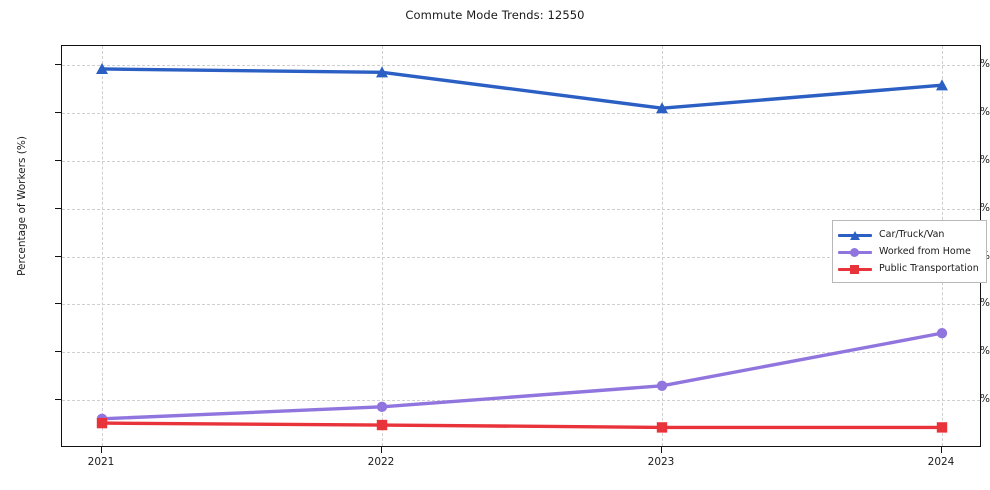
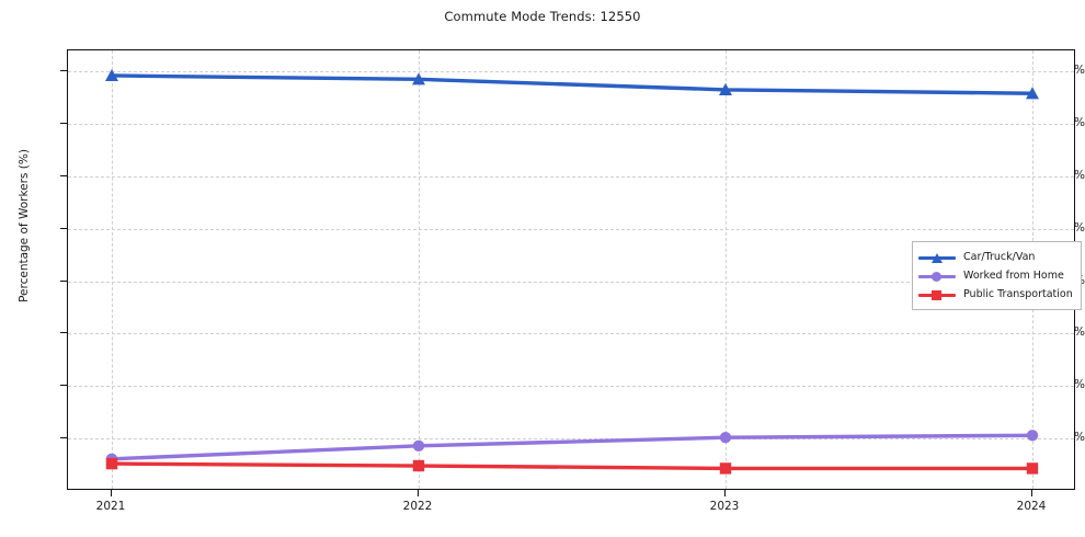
Car/Truck/Van/2023: 71% -> 76%
Worked from Home/2023: 13% -> 10%
Worked from Home/2024: 24% -> 11%
